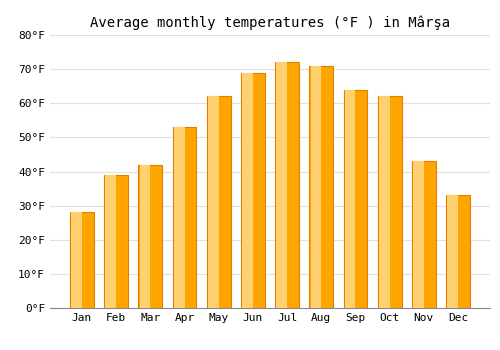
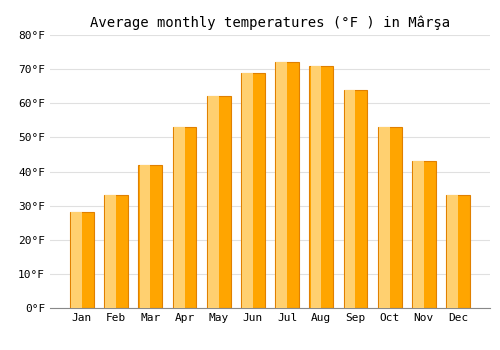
Feb: 39°F -> 33°F
Oct: 62°F -> 53°F
